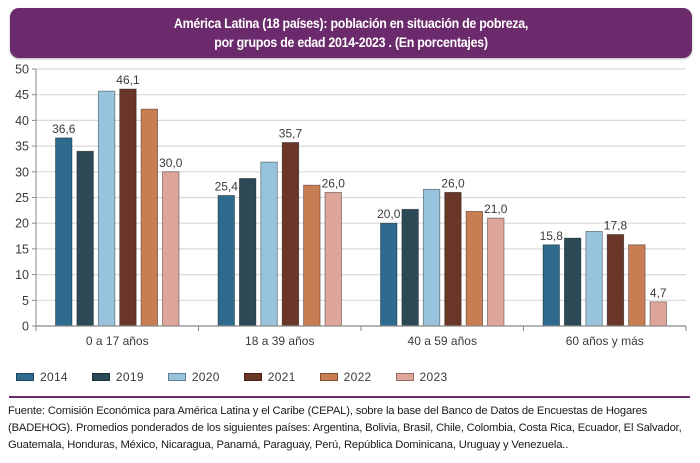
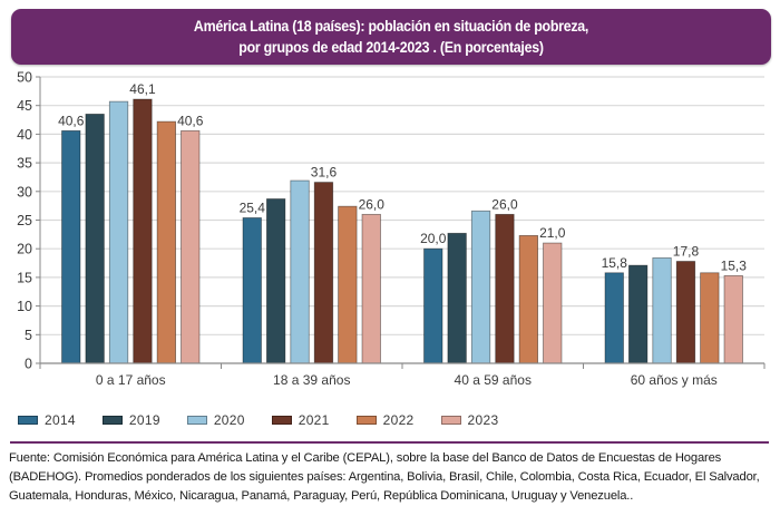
2014/0 a 17 años: 36,6 -> 40,6
2019/0 a 17 años: 34 -> 44
2023/0 a 17 años: 30,0 -> 40,6
2021/18 a 39 años: 35,7 -> 31,6
2023/60 años y más: 4,7 -> 15,3
